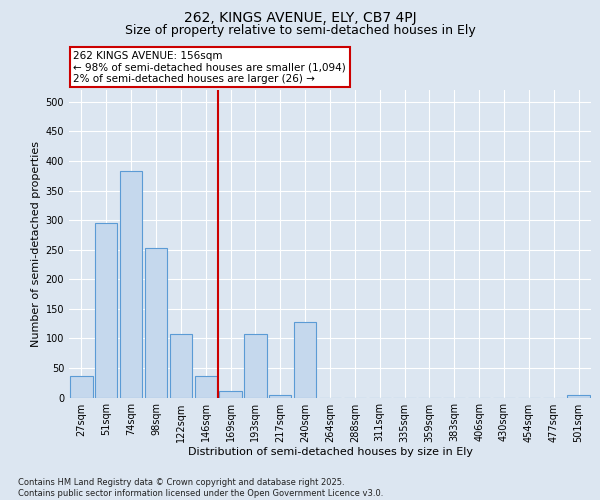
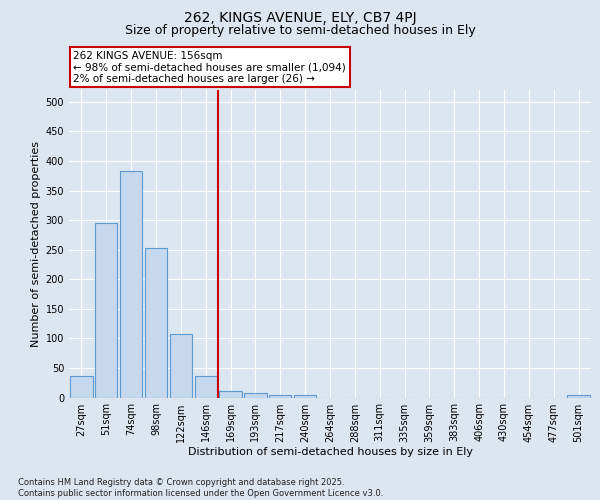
193sqm: 108 -> 8
240sqm: 128 -> 4
